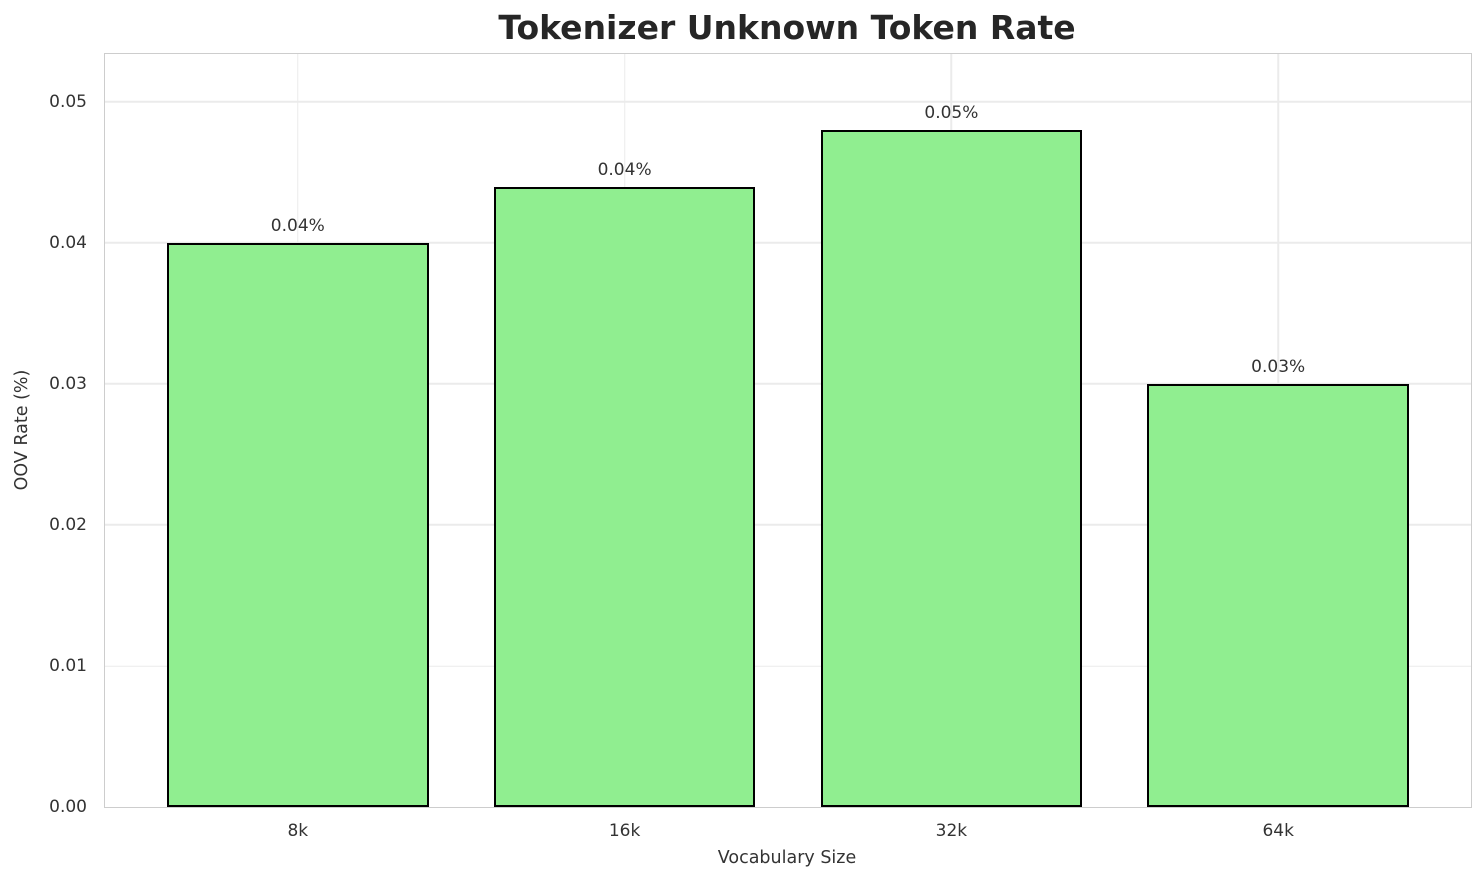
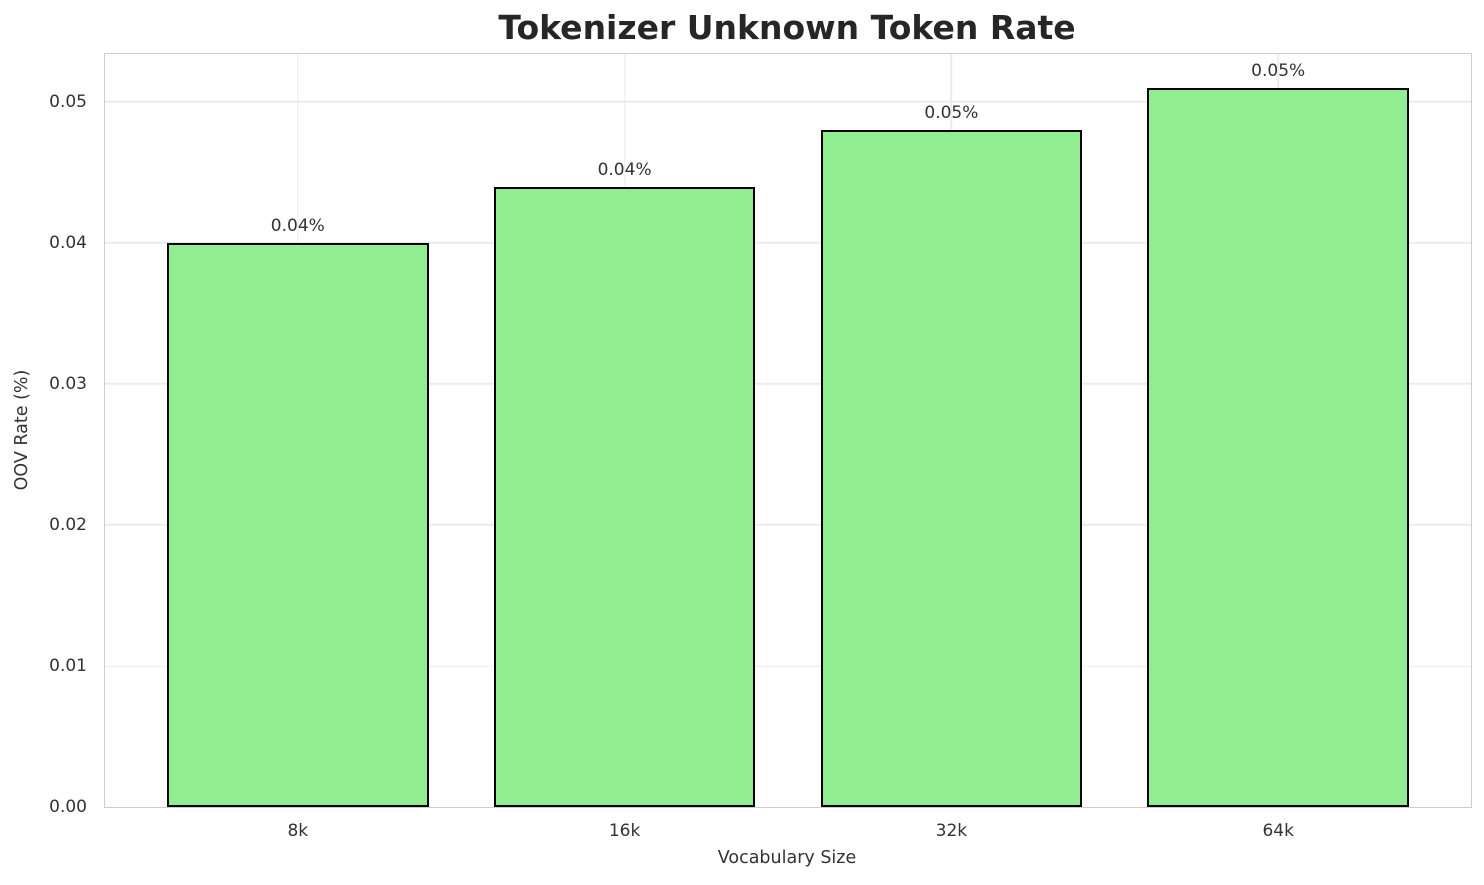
64k: 0.03% -> 0.05%
